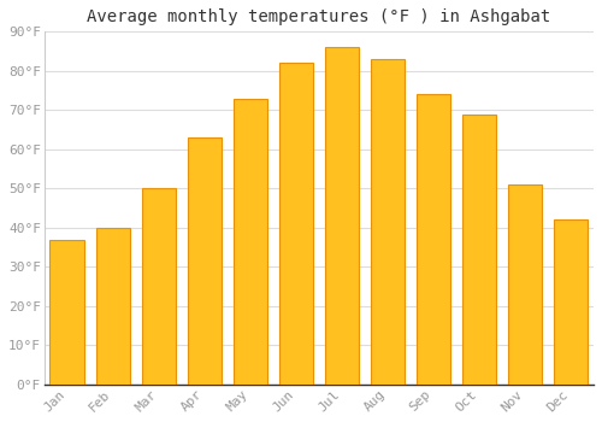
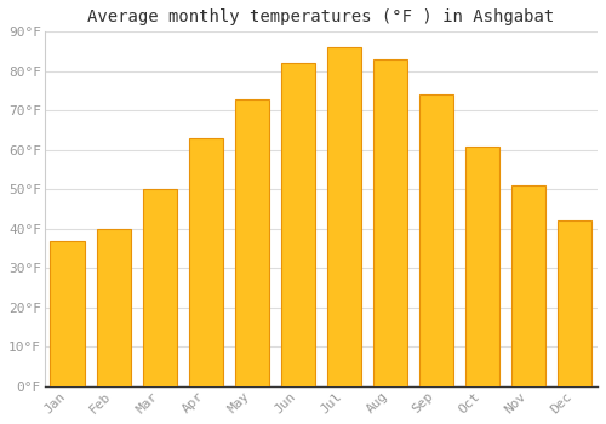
Oct: 69°F -> 61°F
